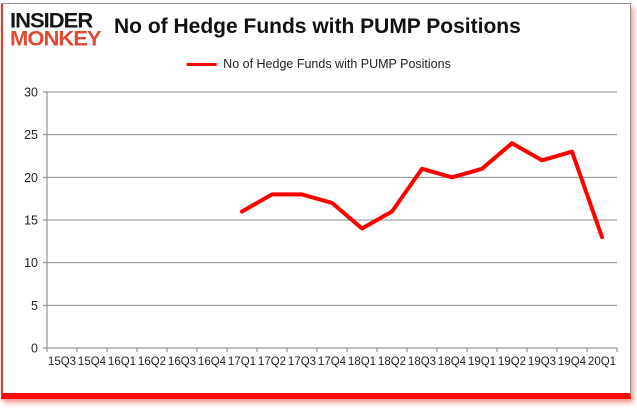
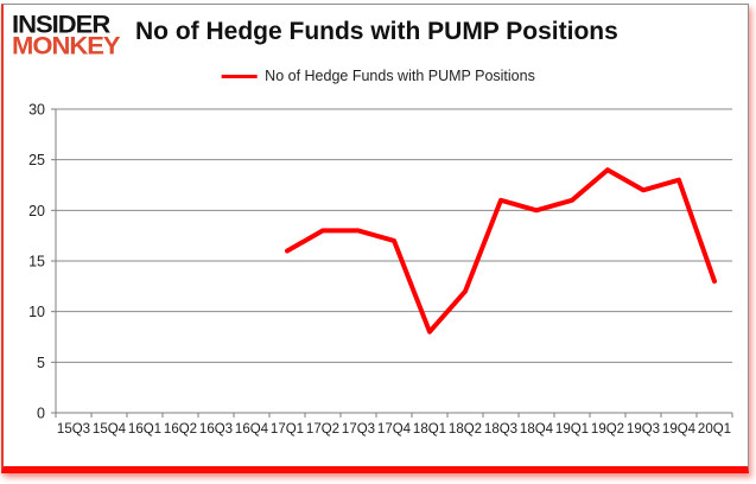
18Q1: 14 -> 8
18Q2: 16 -> 12
